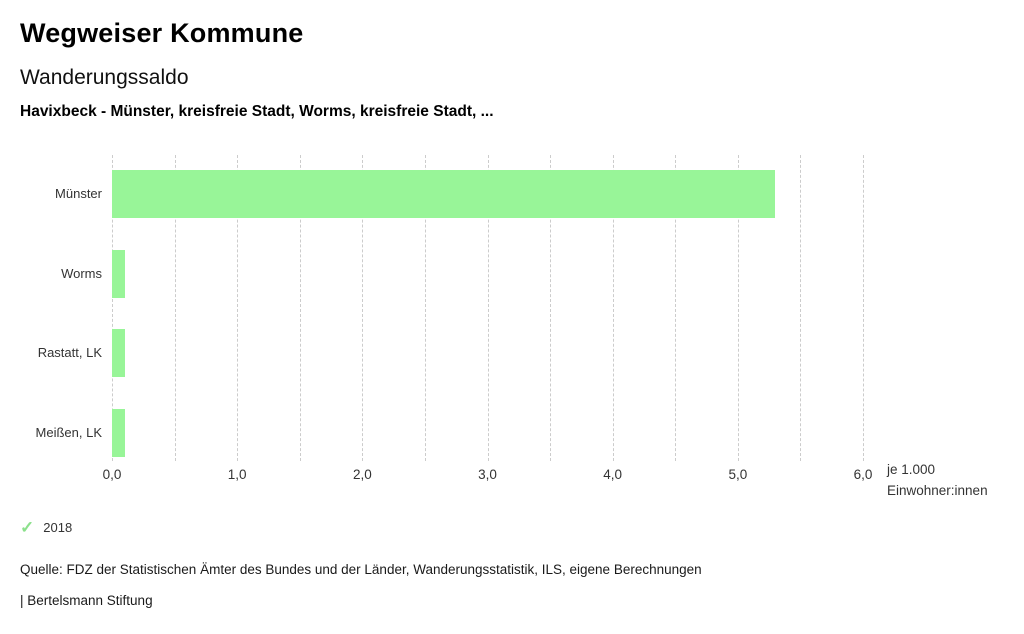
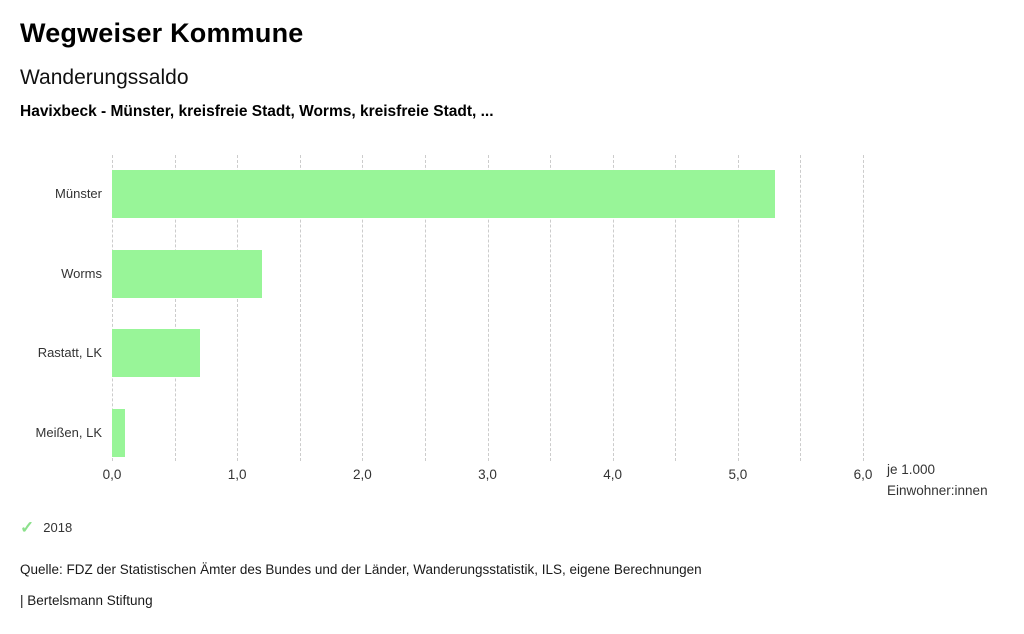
Worms: 0,1 -> 1,2
Rastatt, LK: 0,1 -> 0,7
